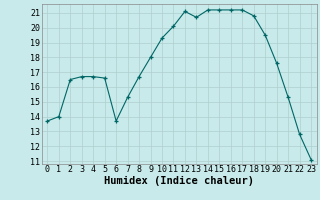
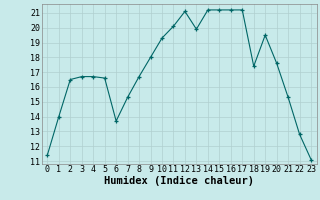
0: 13.7 -> 11.4
13: 20.7 -> 19.9
18: 20.8 -> 17.4
